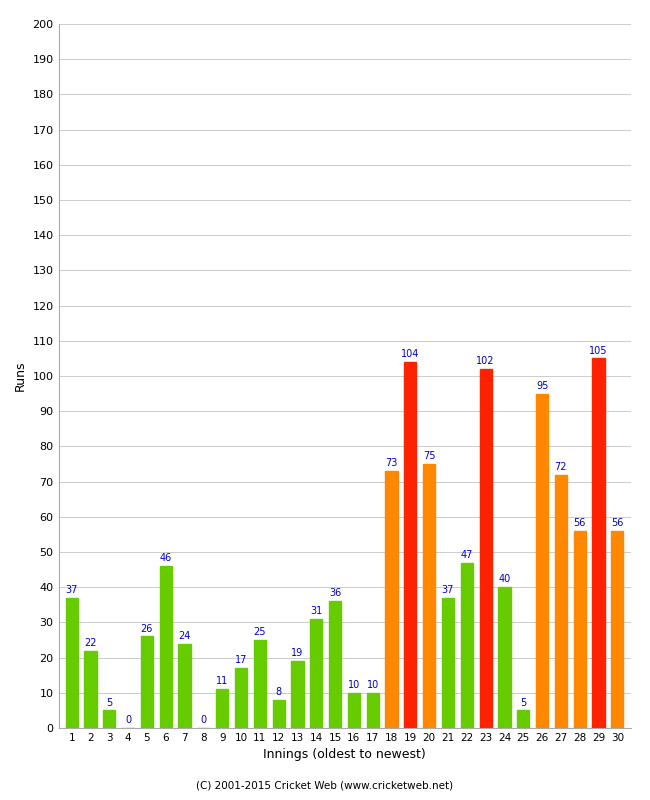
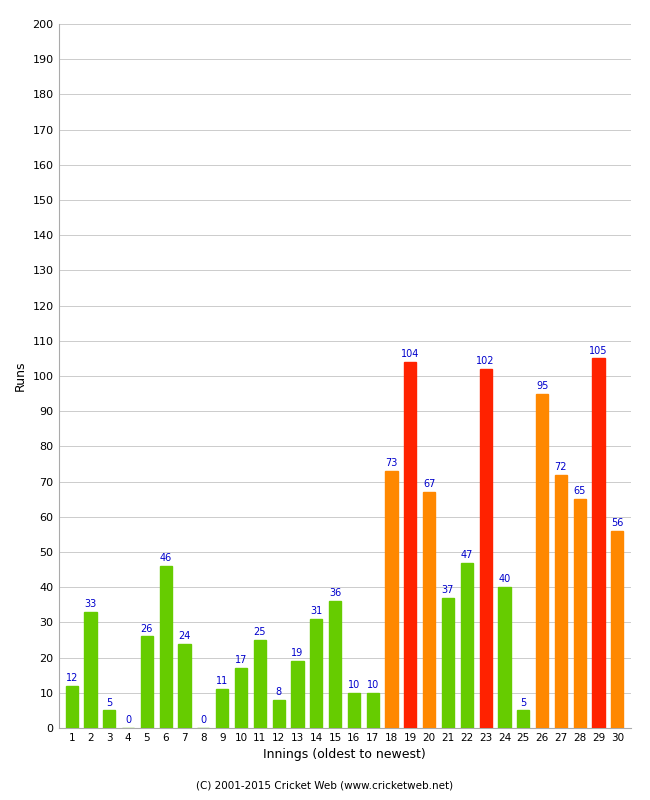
1: 37 -> 12
2: 22 -> 33
20: 75 -> 67
28: 56 -> 65
